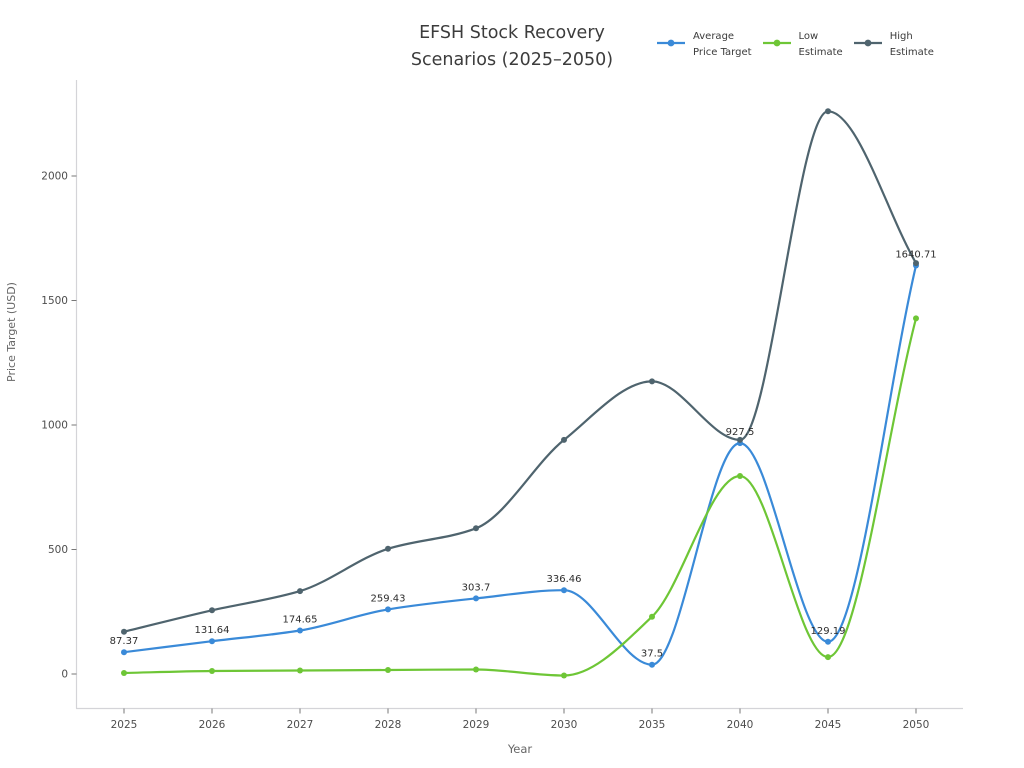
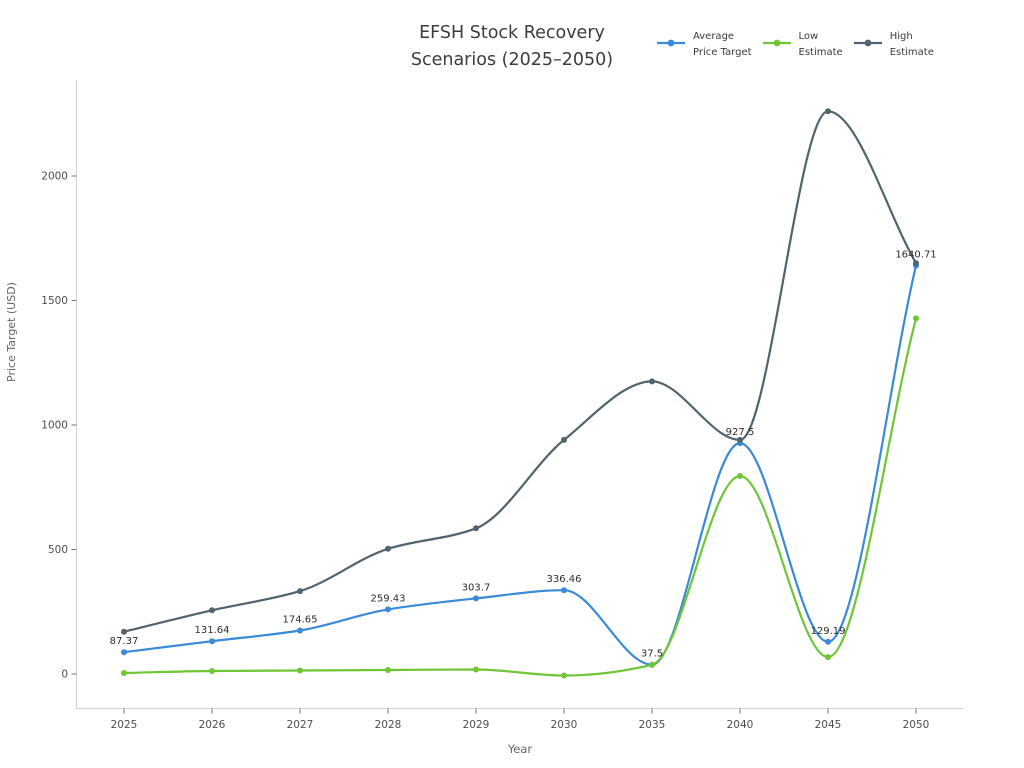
Low Estimate/2035: 230 -> 40
